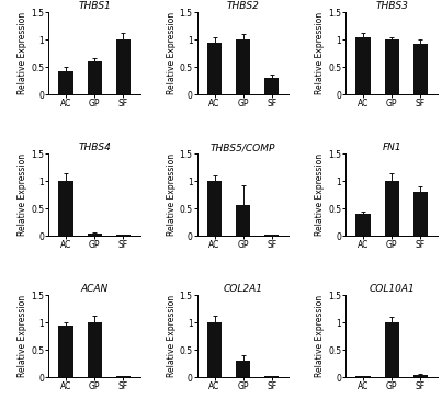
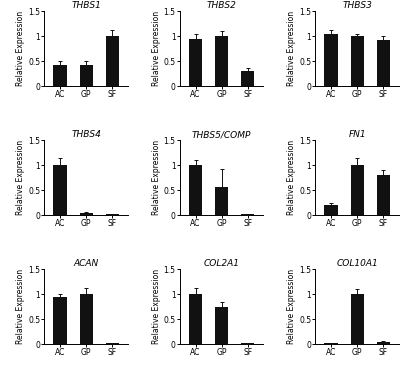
THBS1/GP: 0.60 -> 0.43
FN1/AC: 0.4 -> 0.2
COL2A1/GP: 0.30 -> 0.75
